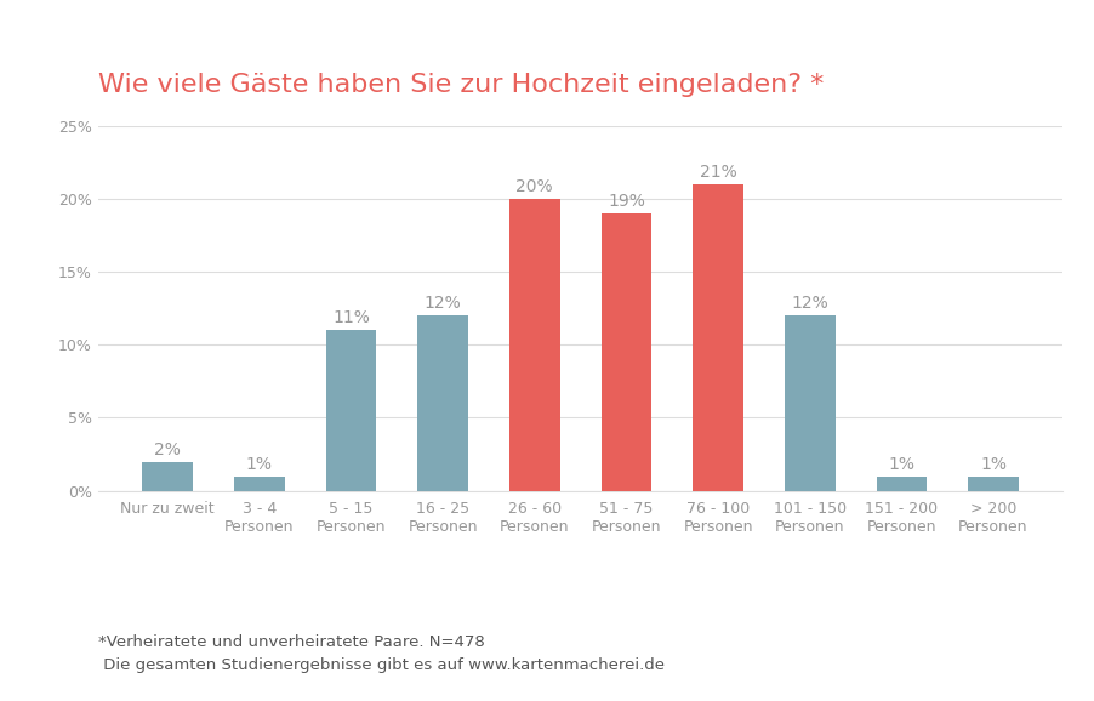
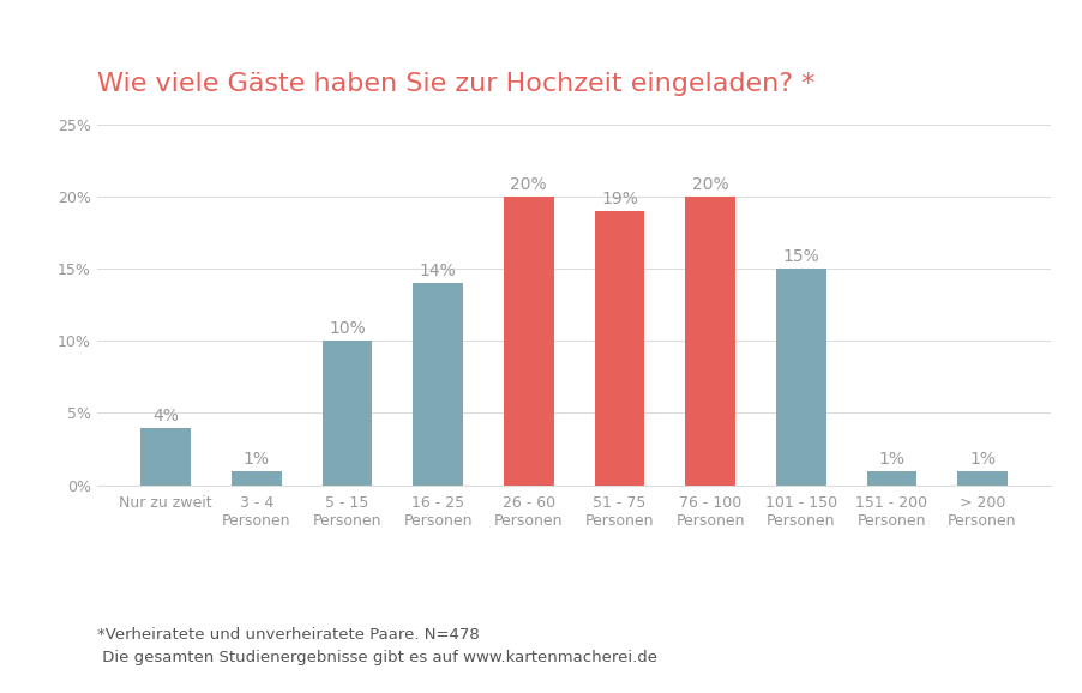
Nur zu zweit: 2% -> 4%
5 - 15 Personen: 11% -> 10%
16 - 25 Personen: 12% -> 14%
76 - 100 Personen: 21% -> 20%
101 - 150 Personen: 12% -> 15%
